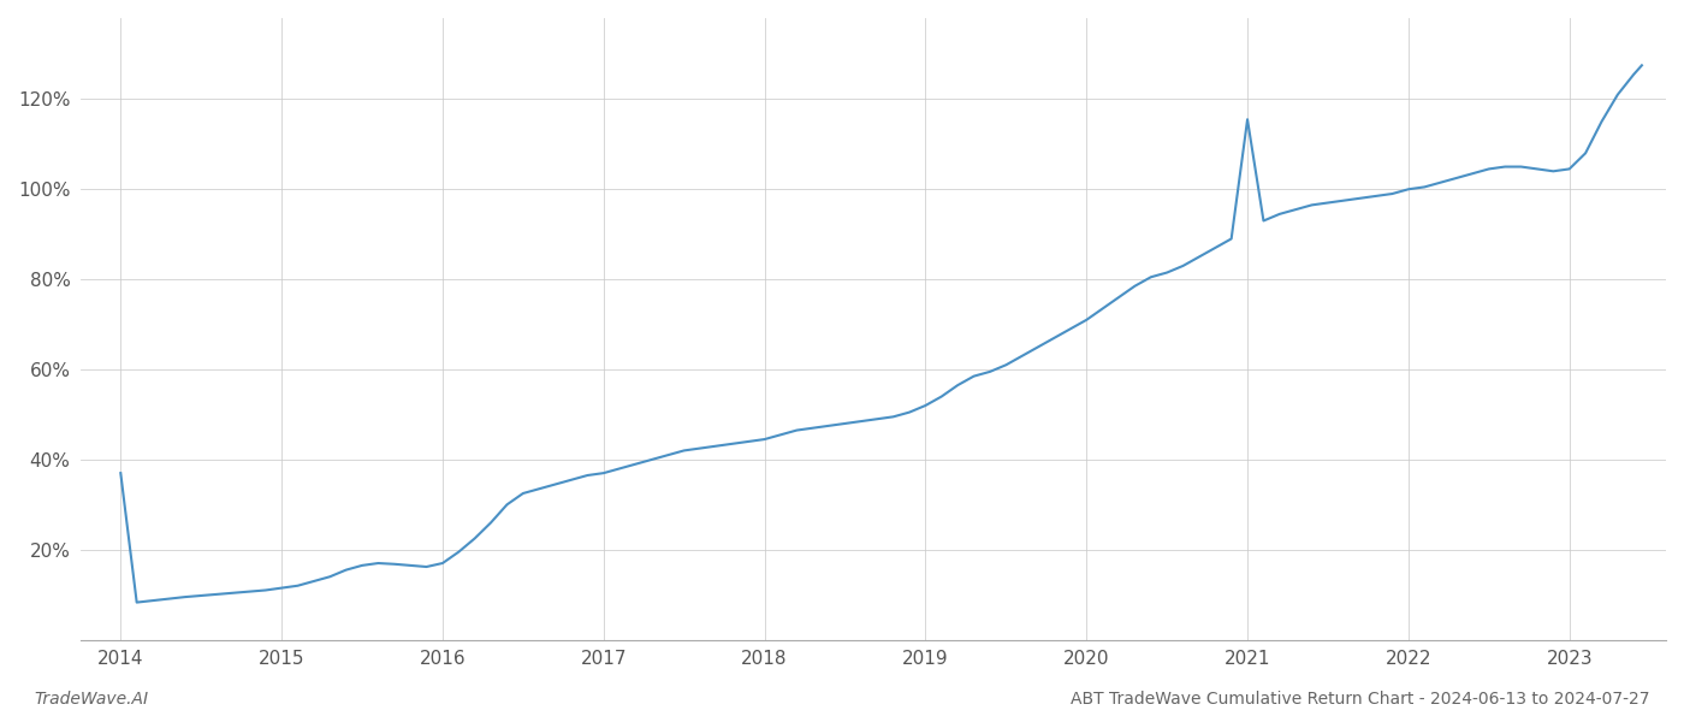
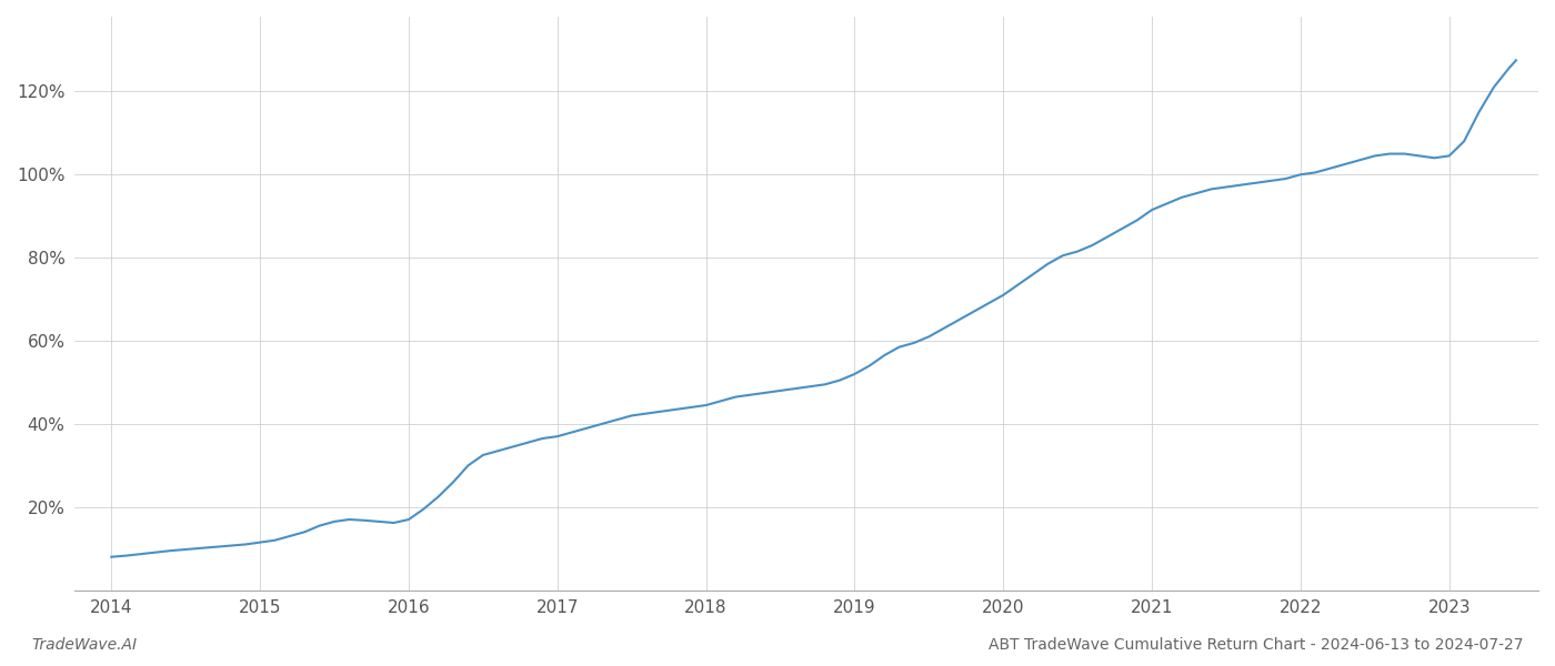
2014: 37.0% -> 8.0%
2021: 115.5% -> 91.5%
